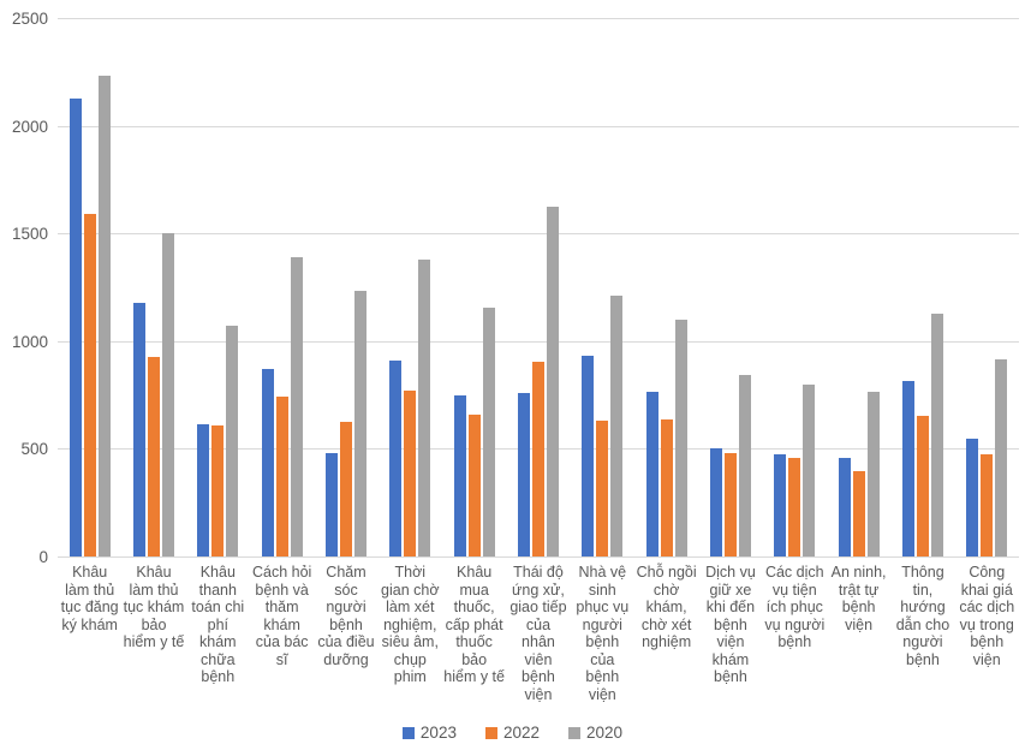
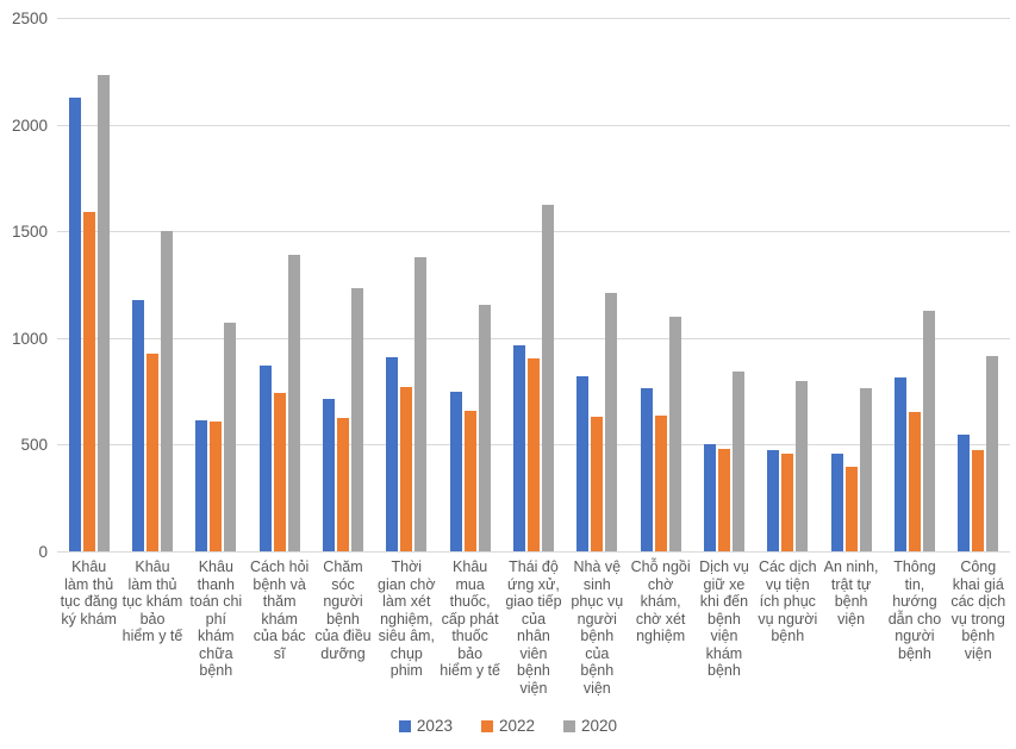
2023/Chăm sóc người bệnh của điều dưỡng: 480 -> 720
2023/Thái độ ứng xử, giao tiếp của nhân viên bệnh viện: 760 -> 960
2023/Nhà vệ sinh phục vụ người bệnh của bệnh viện: 930 -> 820
